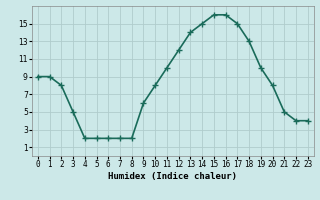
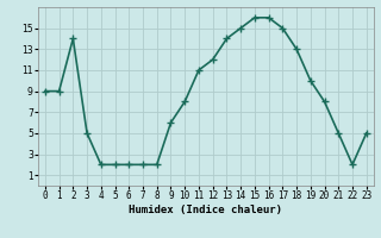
2: 8 -> 14
11: 10 -> 11
22: 4 -> 2
23: 4 -> 5
